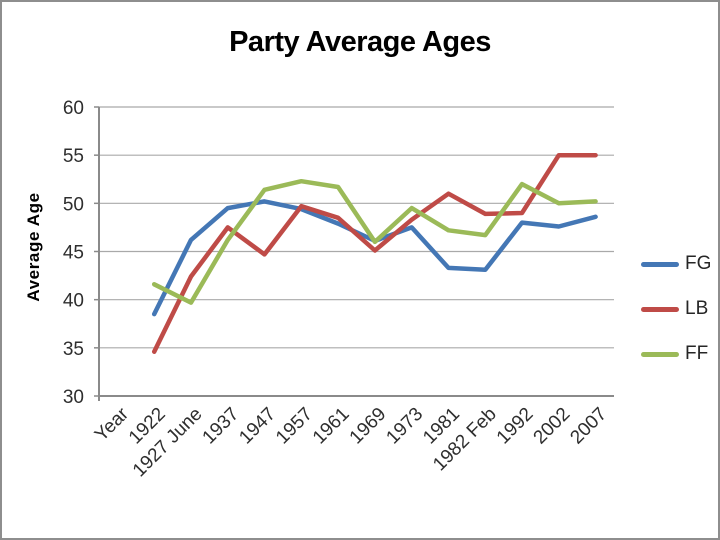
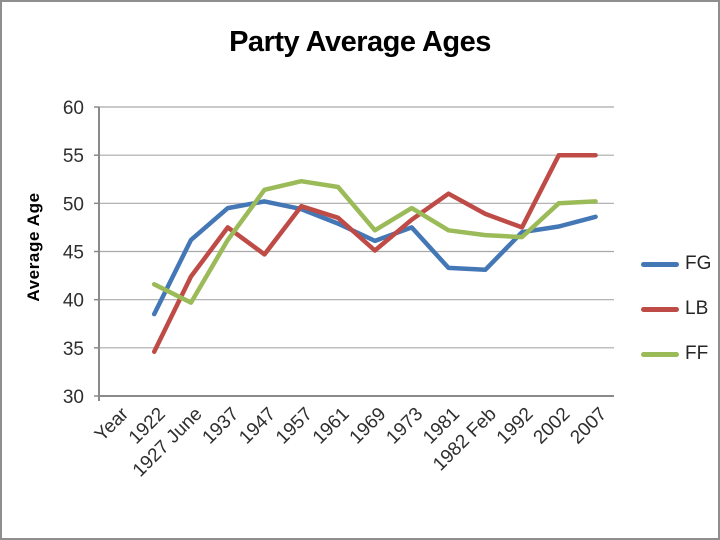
FF/1969: 46 -> 47
FG/1992: 48 -> 47
LB/1992: 49 -> 48
FF/1992: 52 -> 46
